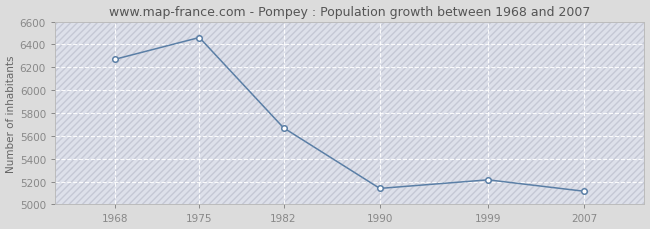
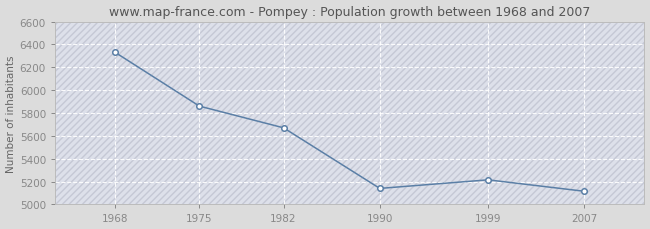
1968: 6270 -> 6330
1975: 6460 -> 5860
